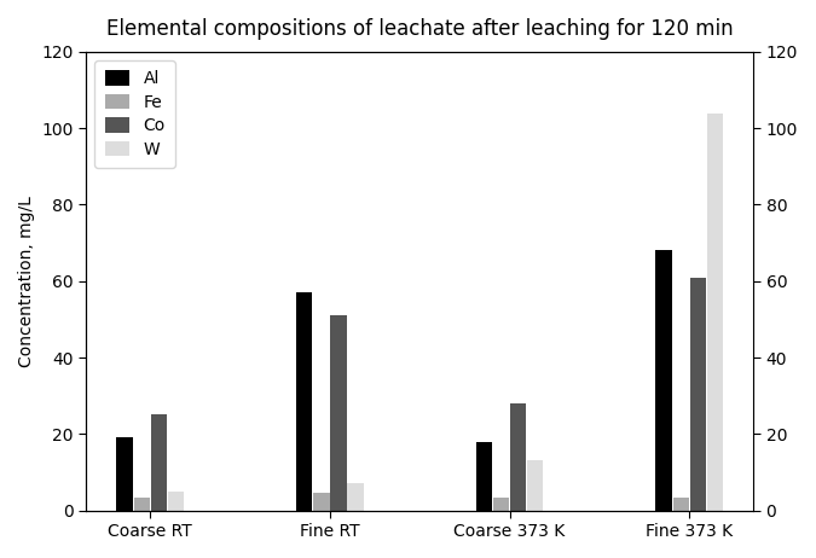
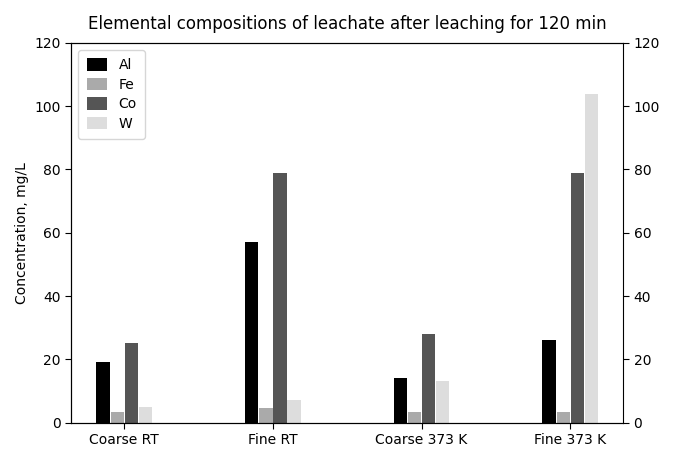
Co/Fine RT: 51 -> 79
Al/Coarse 373 K: 18 -> 14
Al/Fine 373 K: 68 -> 26
Co/Fine 373 K: 61 -> 79
